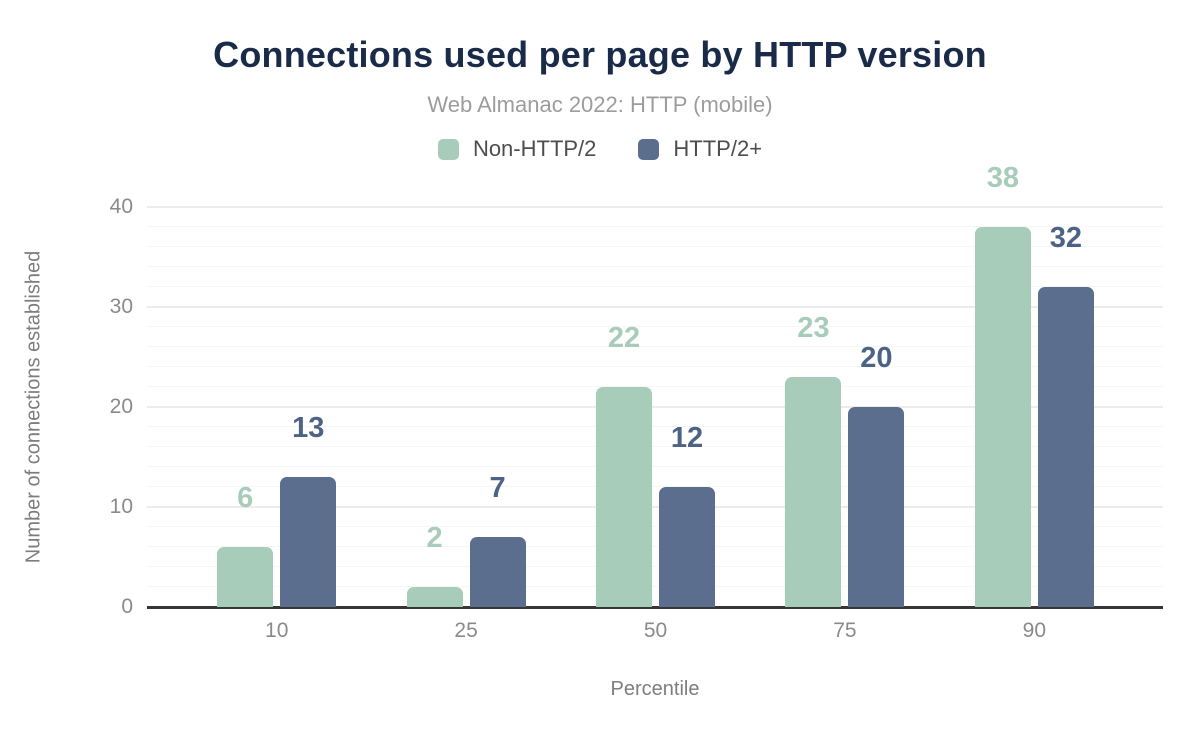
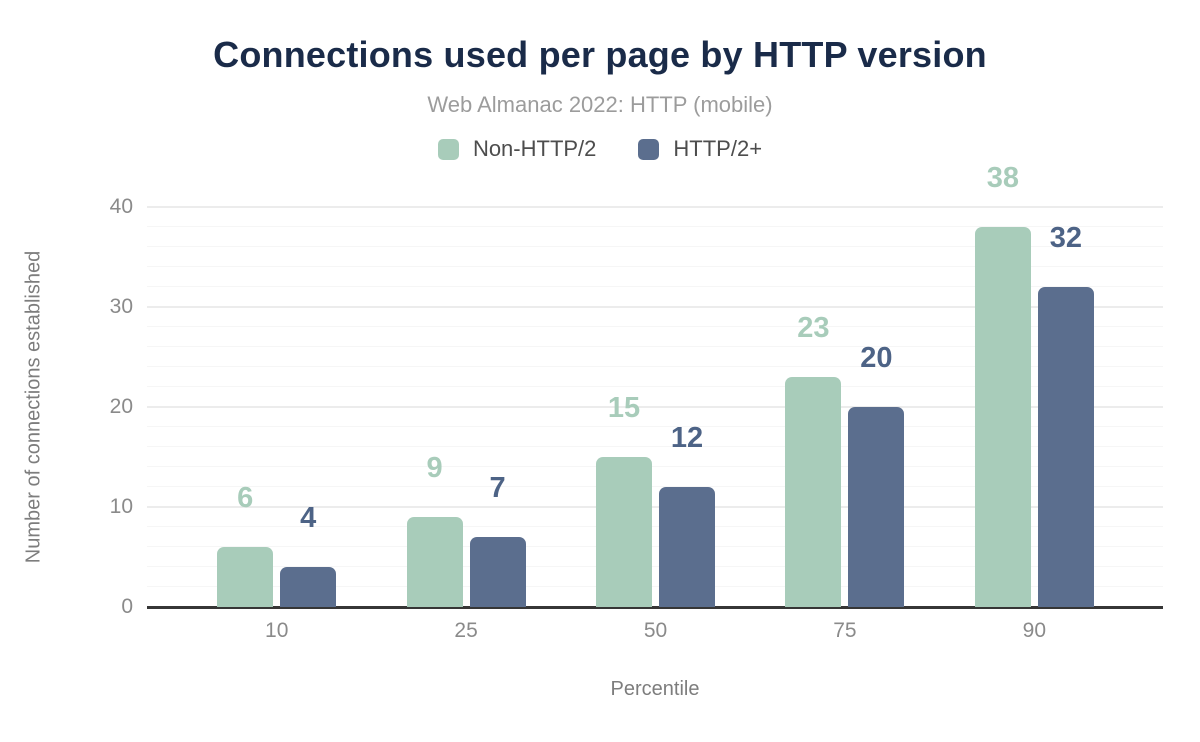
HTTP/2+/10: 13 -> 4
Non-HTTP/2/25: 2 -> 9
Non-HTTP/2/50: 22 -> 15
